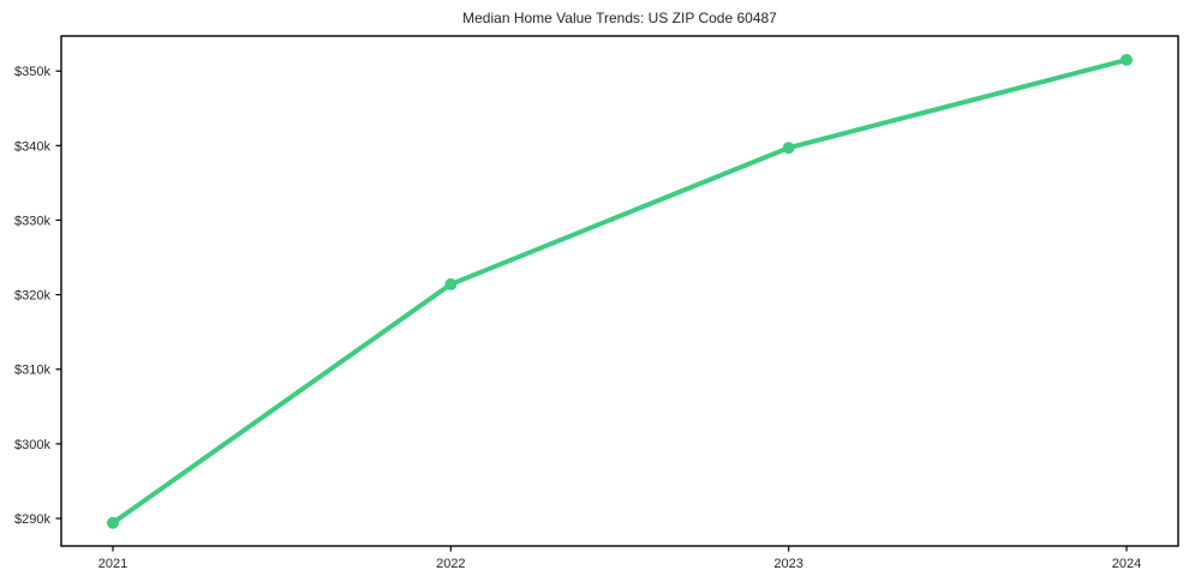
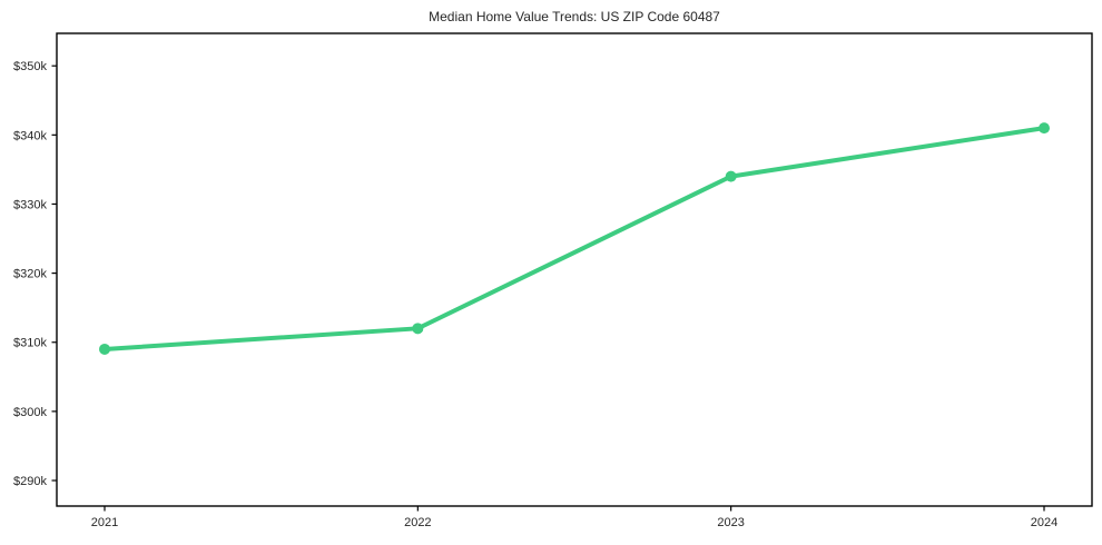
2021: $289k -> $309k
2022: $321k -> $312k
2023: $340k -> $334k
2024: $352k -> $341k
